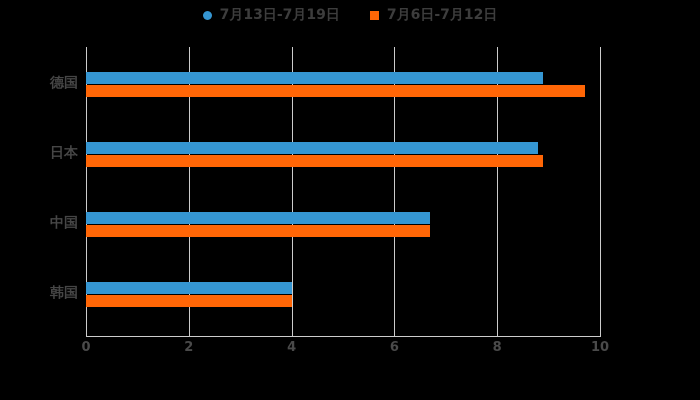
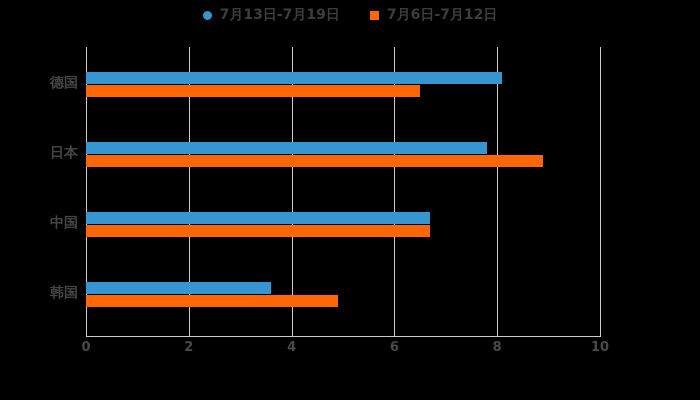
7月13日-7月19日/德国: 8.9 -> 8.1
7月6日-7月12日/德国: 9.7 -> 6.5
7月13日-7月19日/日本: 8.8 -> 7.8
7月13日-7月19日/韩国: 4.0 -> 3.6
7月6日-7月12日/韩国: 4.0 -> 4.9
